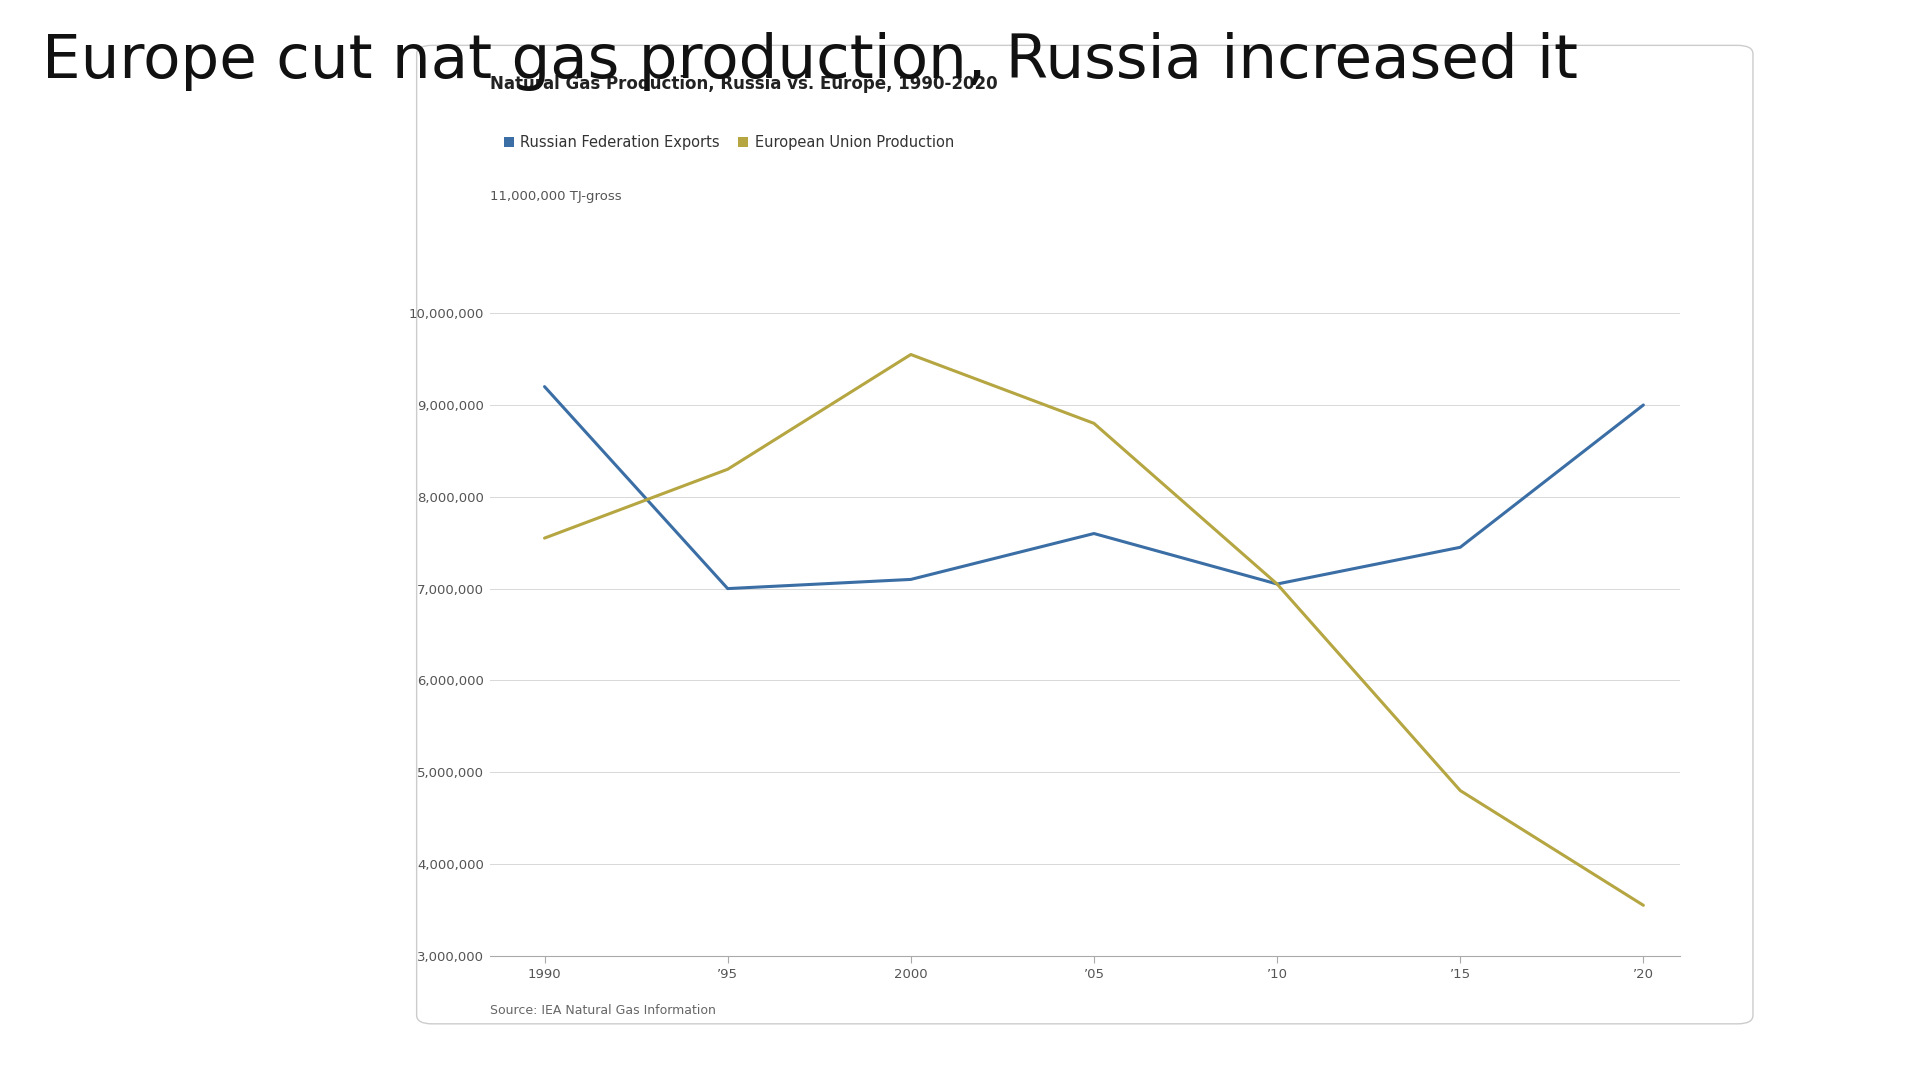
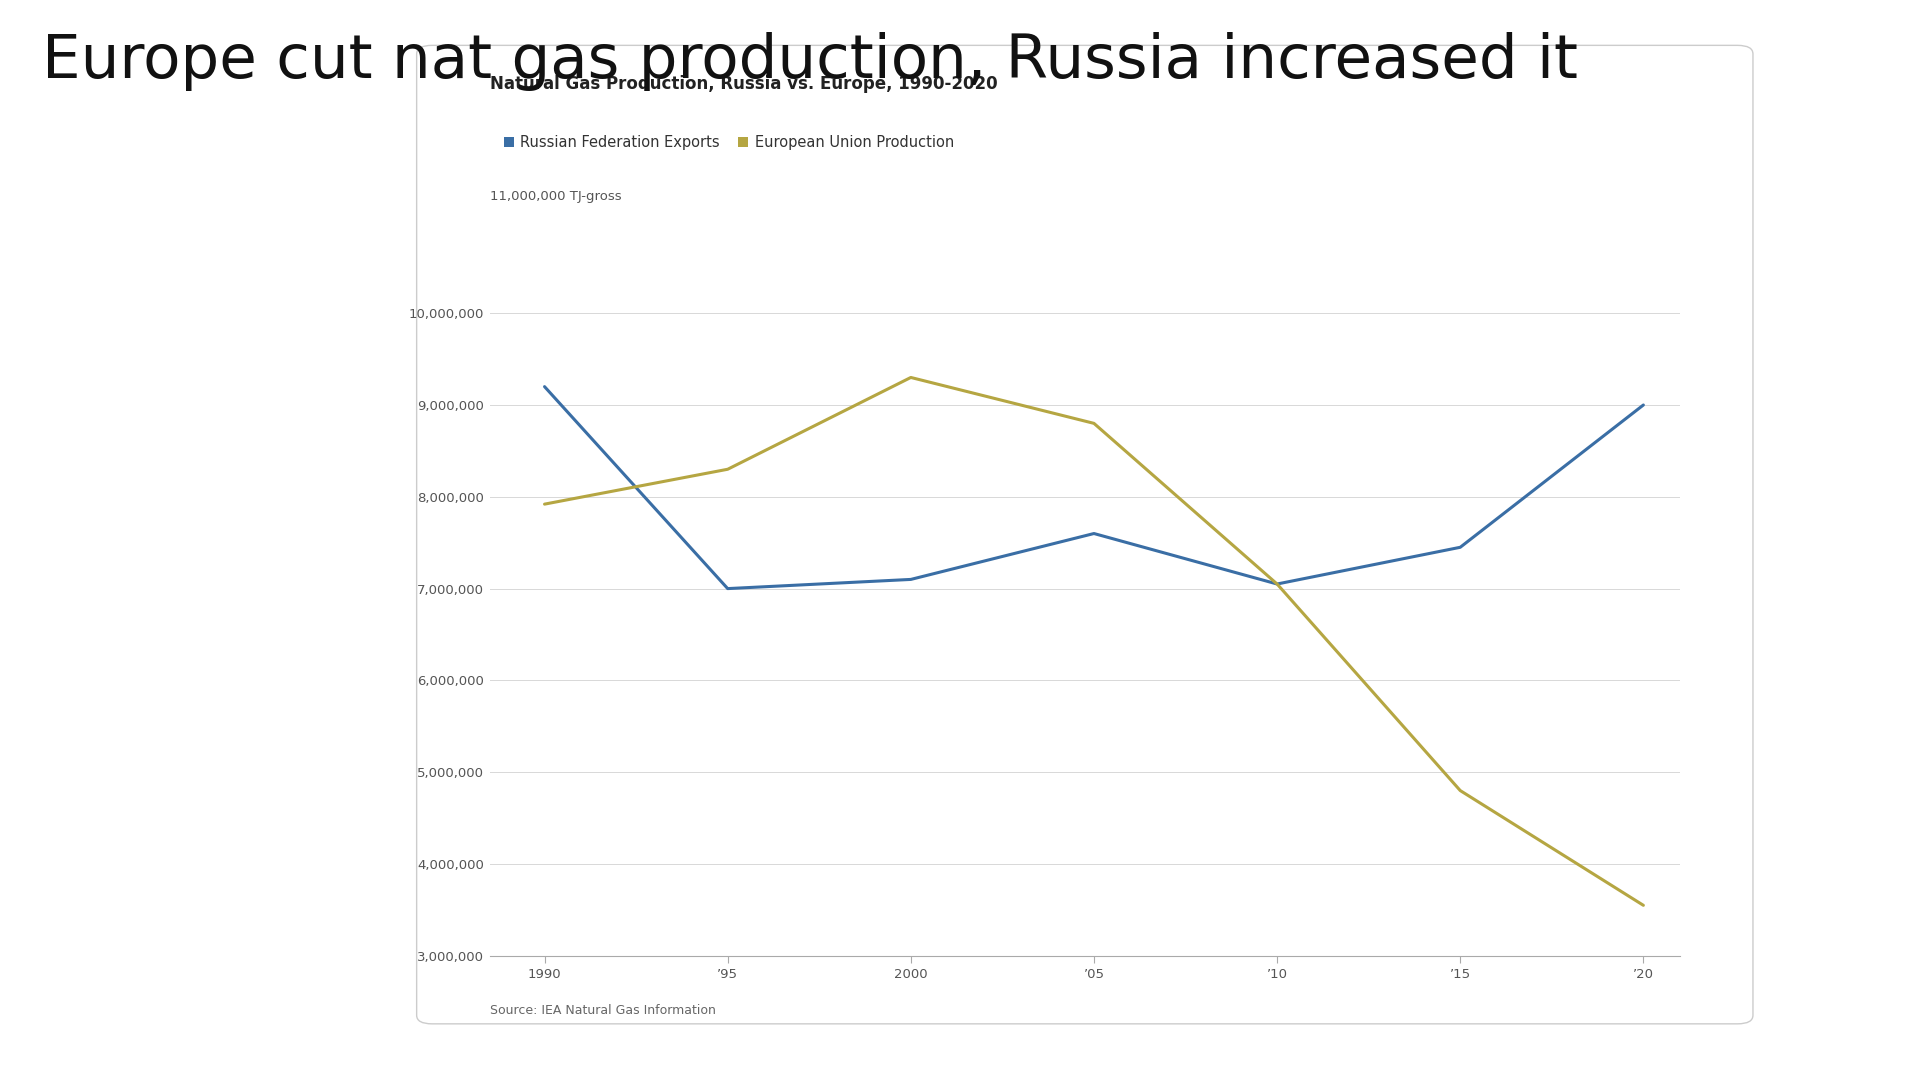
European Union Production/1990: 7,550,000 -> 7,920,000
European Union Production/2000: 9,550,000 -> 9,300,000
